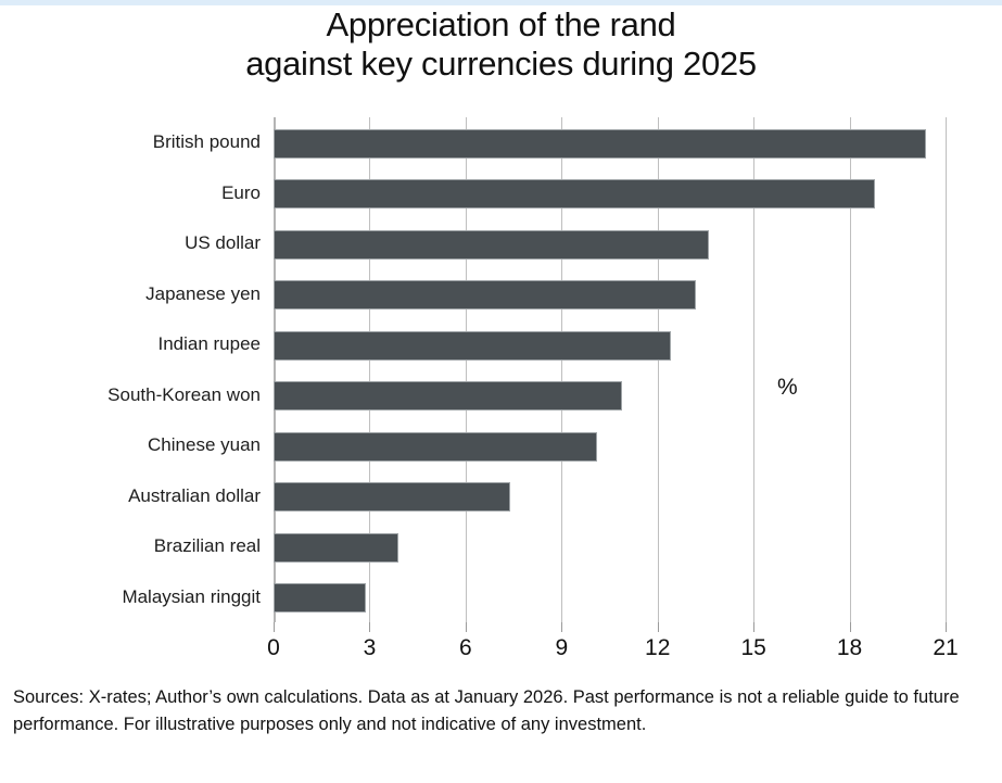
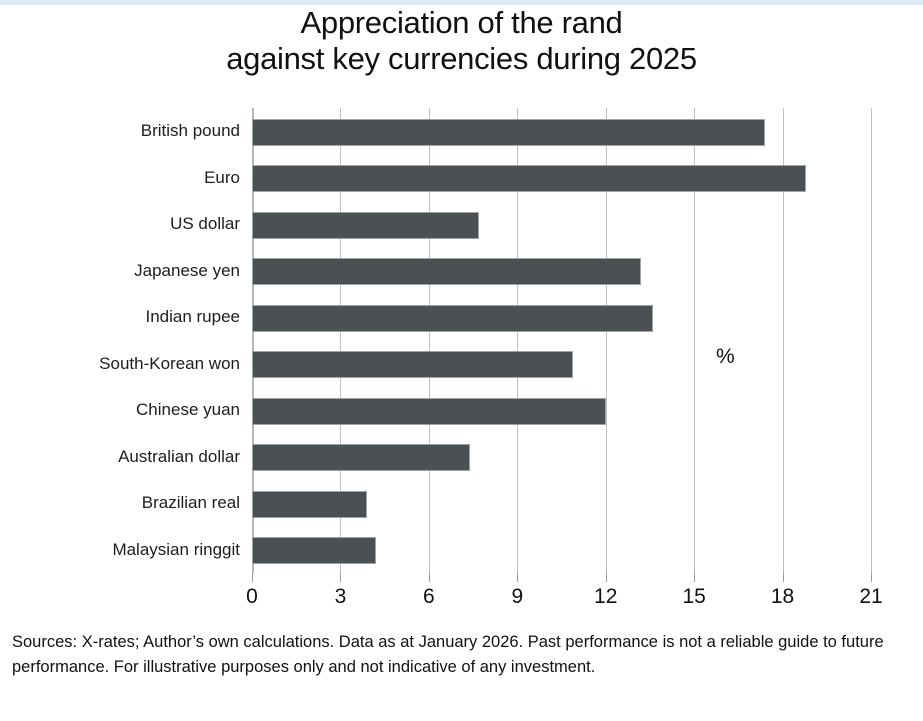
British pound: 20.4 -> 17.4
US dollar: 13.6 -> 7.7
Indian rupee: 12.4 -> 13.6
Chinese yuan: 10.1 -> 12.0
Malaysian ringgit: 2.9 -> 4.2
